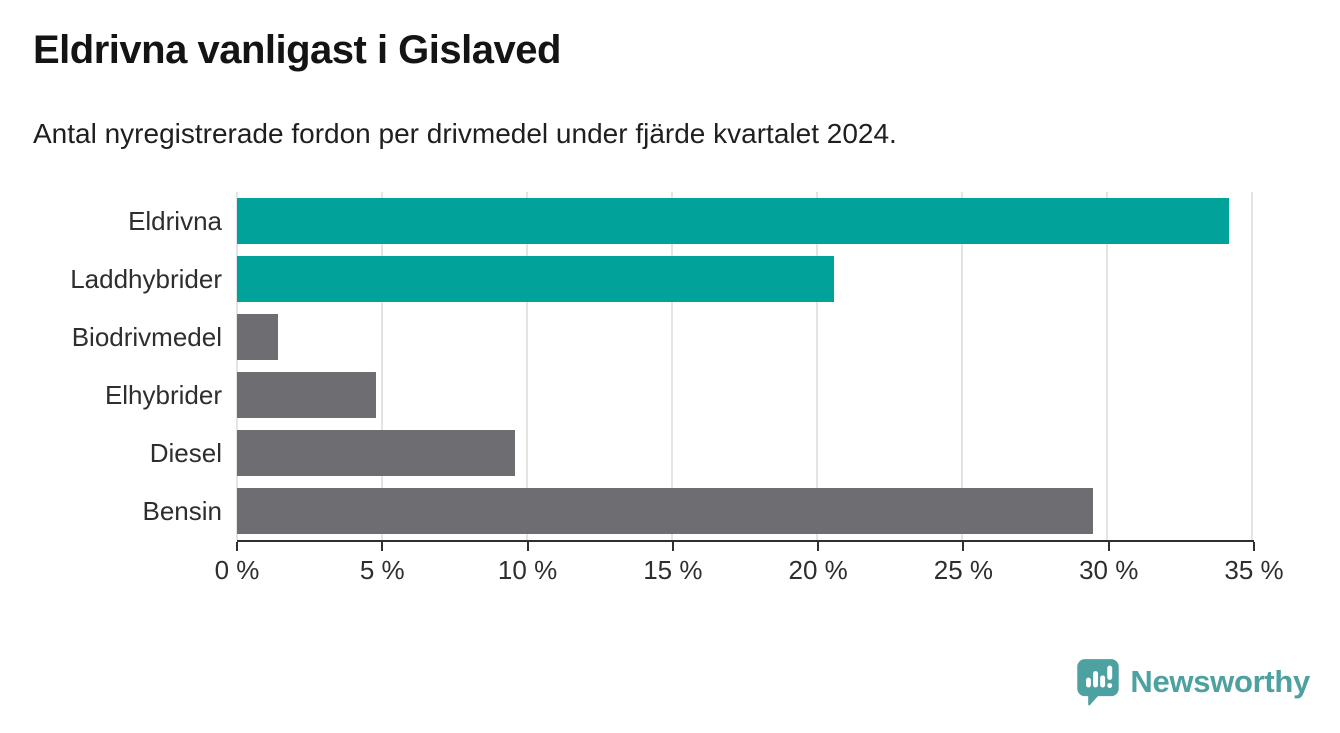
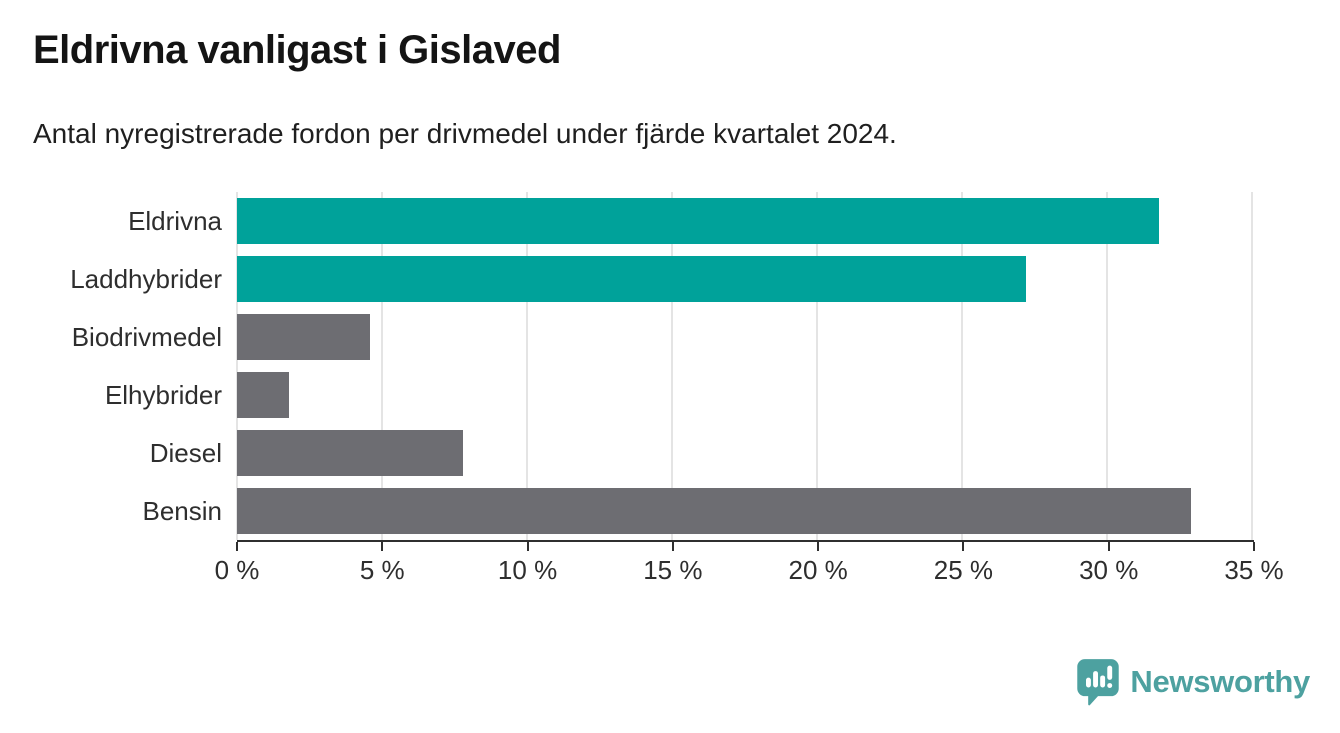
Eldrivna: 34.2% -> 31.8%
Laddhybrider: 20.6% -> 27.2%
Biodrivmedel: 1.4% -> 4.6%
Elhybrider: 4.8% -> 1.8%
Diesel: 9.6% -> 7.8%
Bensin: 29.5% -> 32.9%
